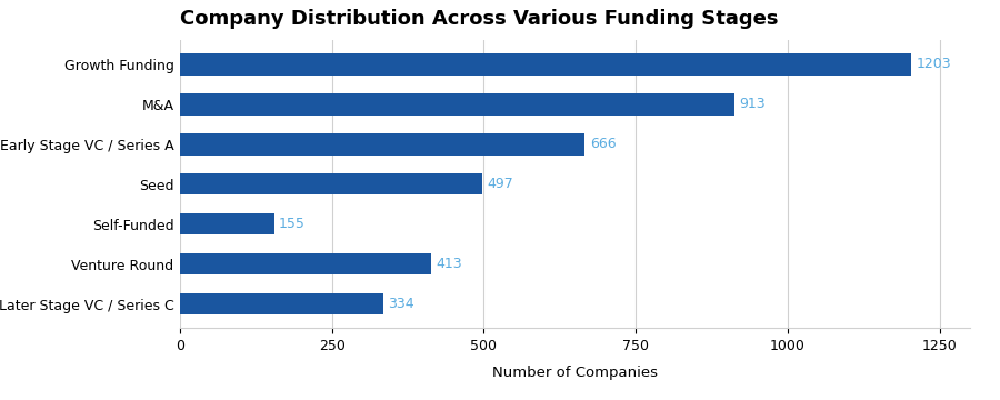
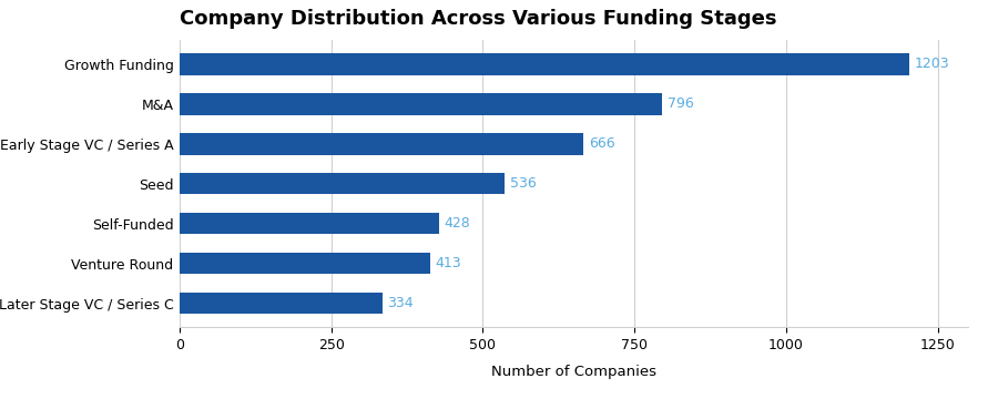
M&A: 913 -> 796
Seed: 497 -> 536
Self-Funded: 155 -> 428
